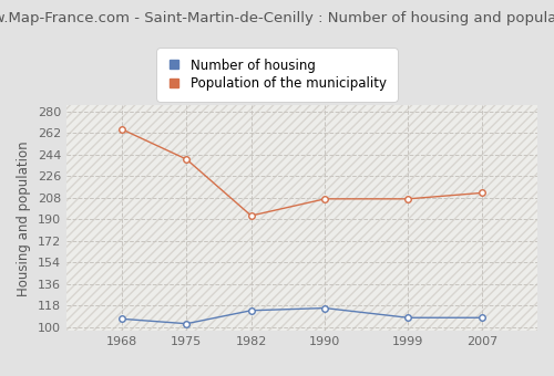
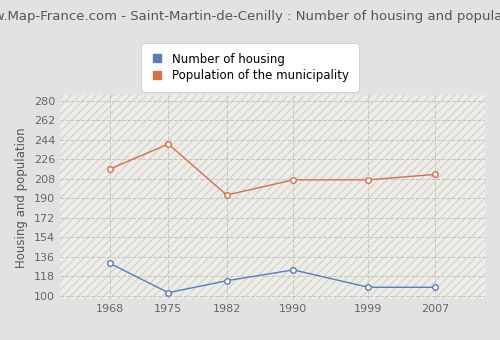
Number of housing/1968: 107 -> 130
Population of the municipality/1968: 265 -> 217
Number of housing/1990: 116 -> 124
